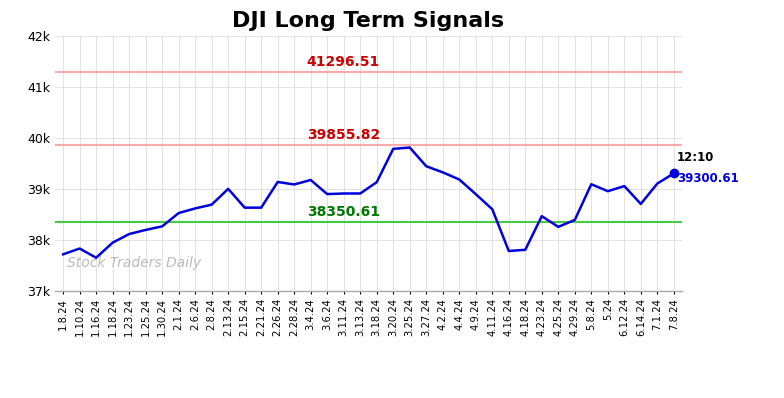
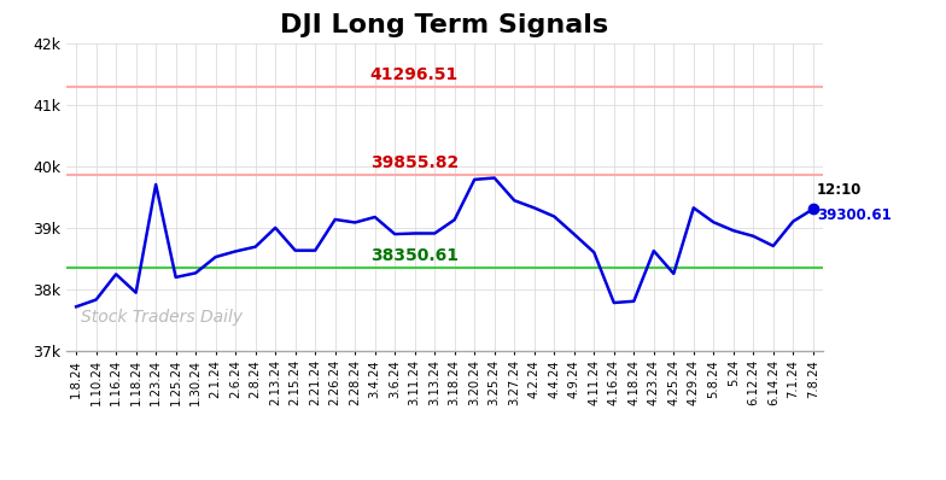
1.16.24: 37.64k -> 38.24k
1.23.24: 38.11k -> 39.70k
4.23.24: 38.46k -> 38.62k
4.29.24: 38.39k -> 39.32k
6.12.24: 39.05k -> 38.86k
